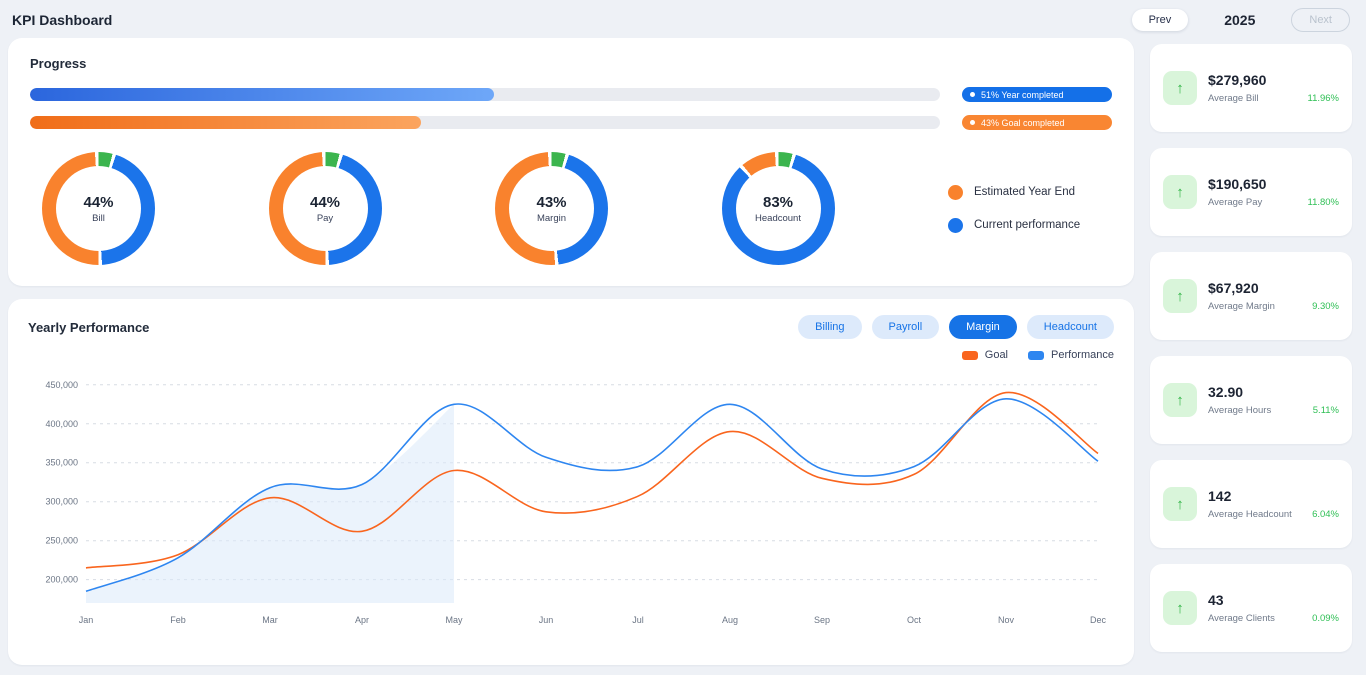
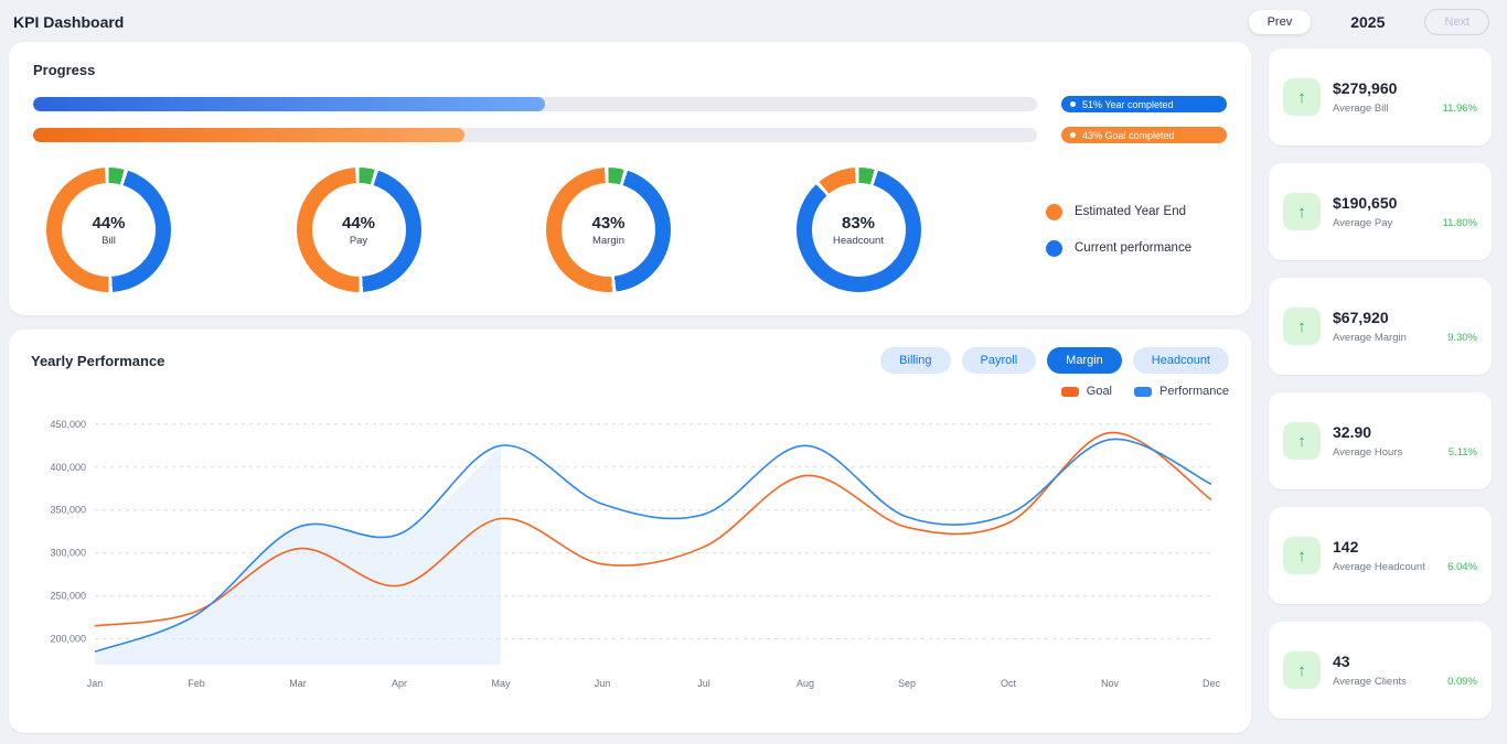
Performance/Mar: 320000 -> 330000
Performance/Dec: 350000 -> 380000
